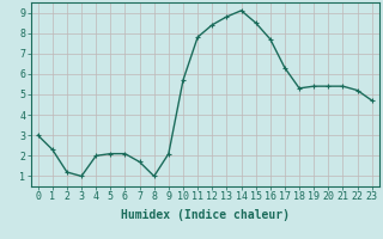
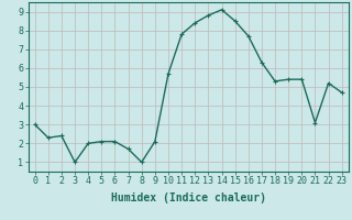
2: 1.2 -> 2.4
21: 5.4 -> 3.1
